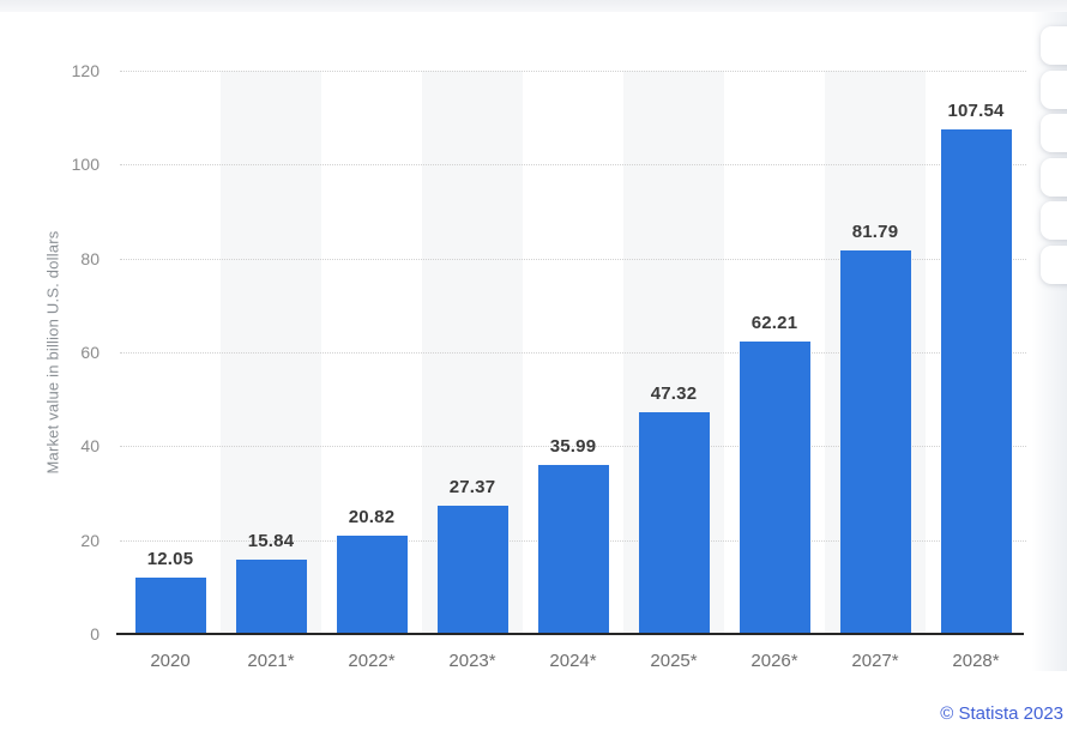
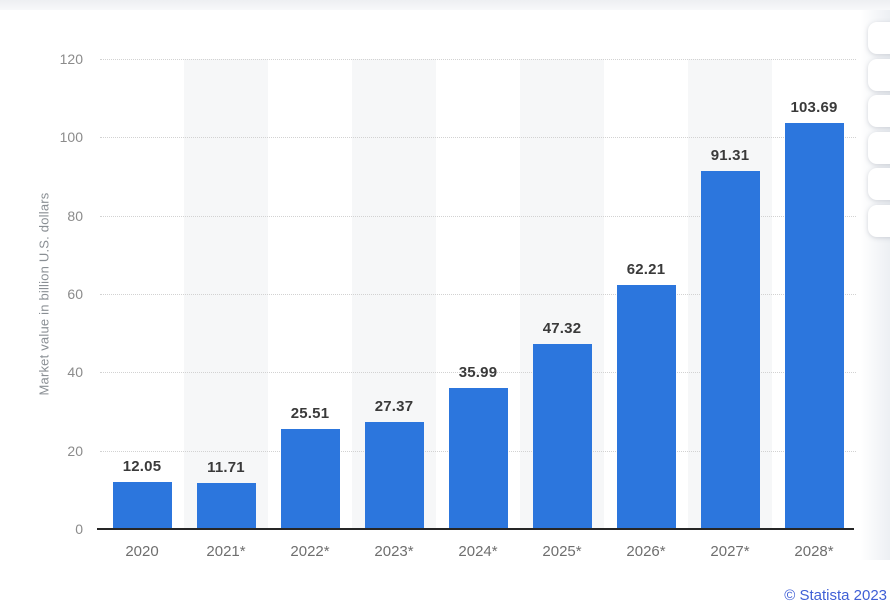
2021*: 15.84 -> 11.71
2022*: 20.82 -> 25.51
2027*: 81.79 -> 91.31
2028*: 107.54 -> 103.69
